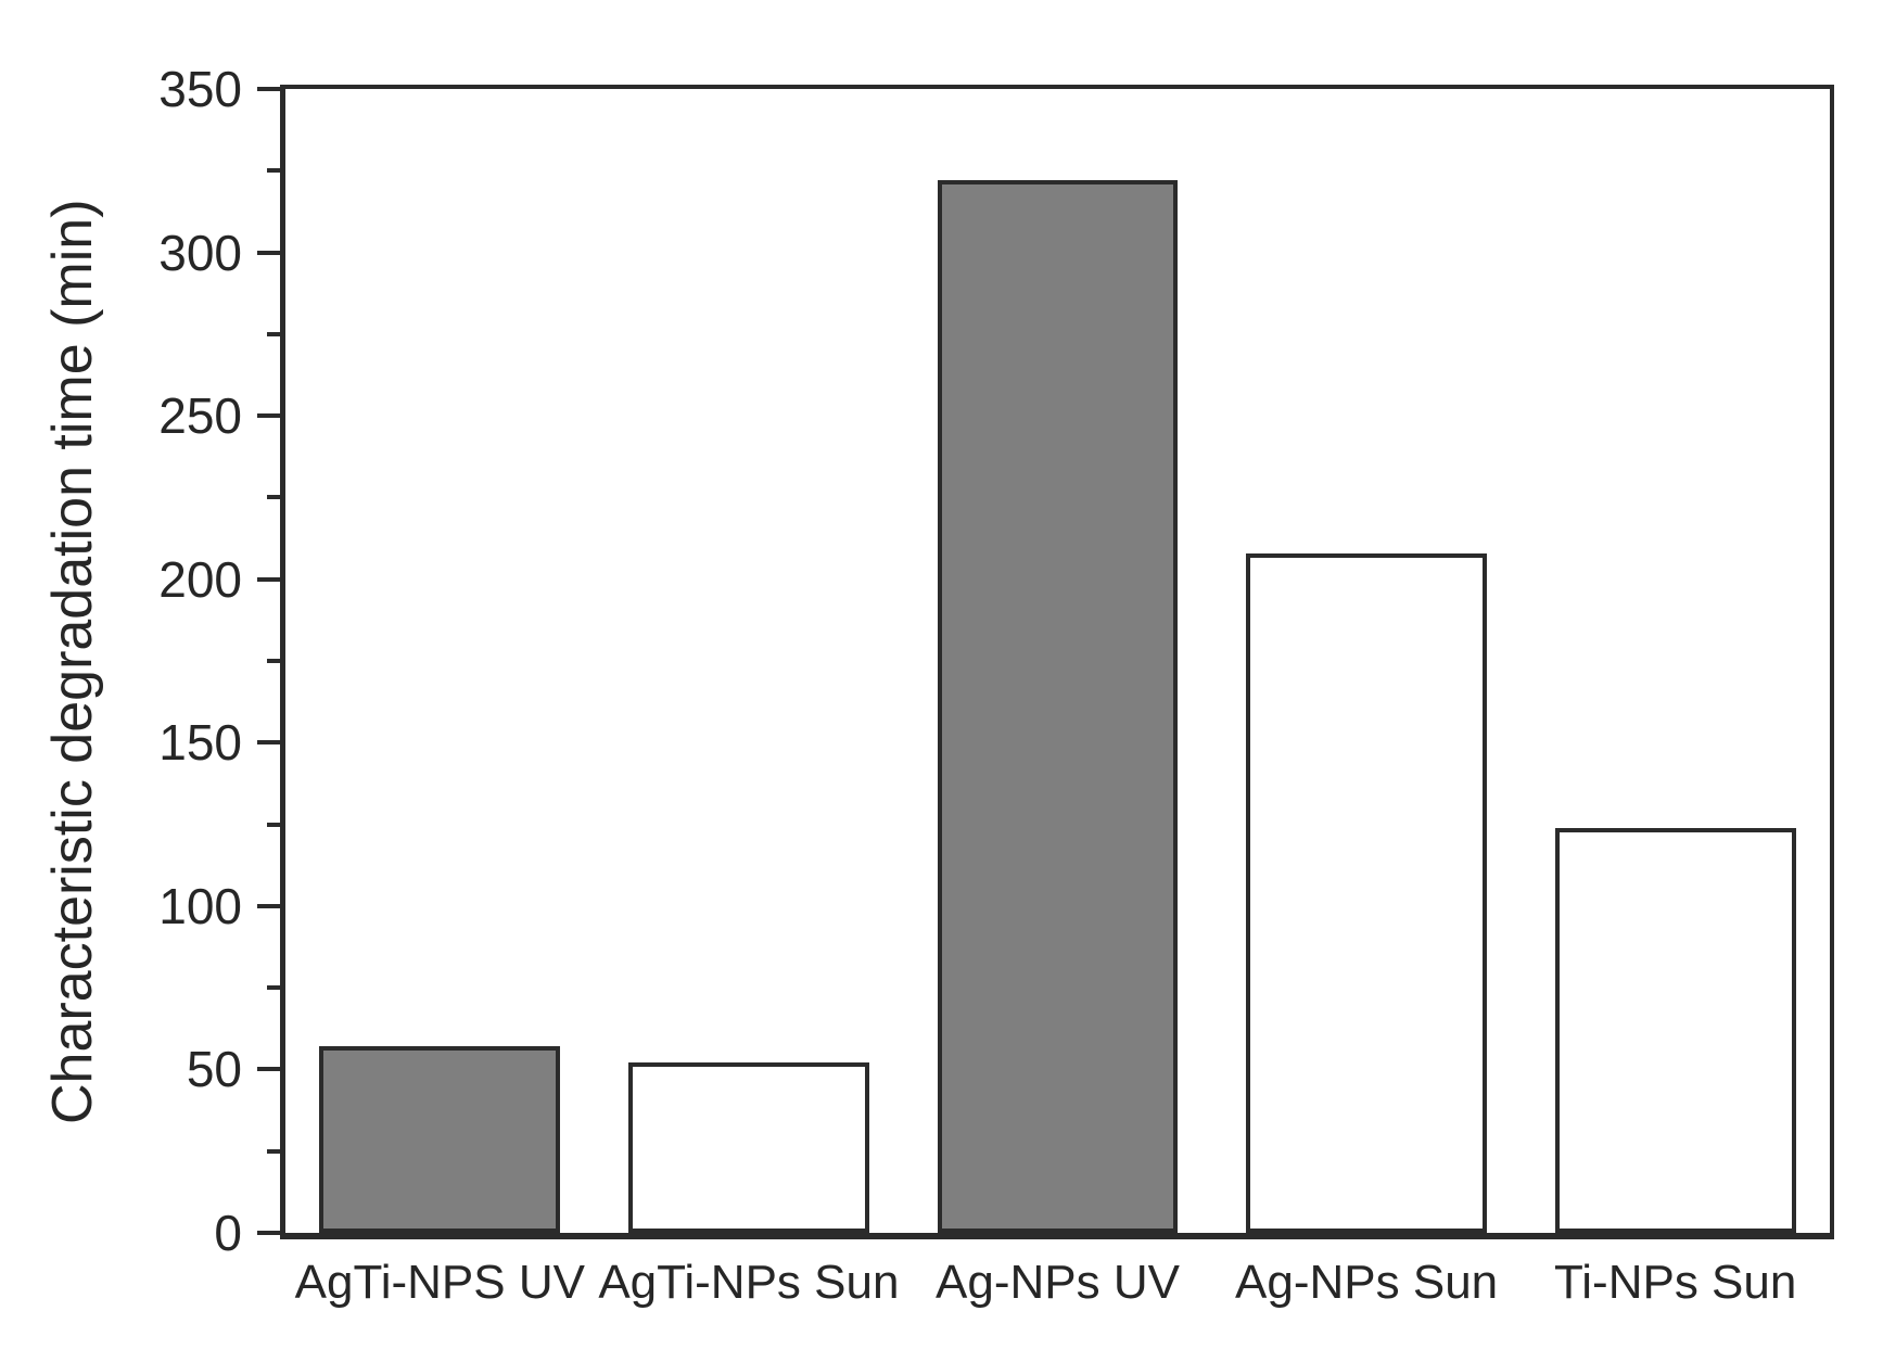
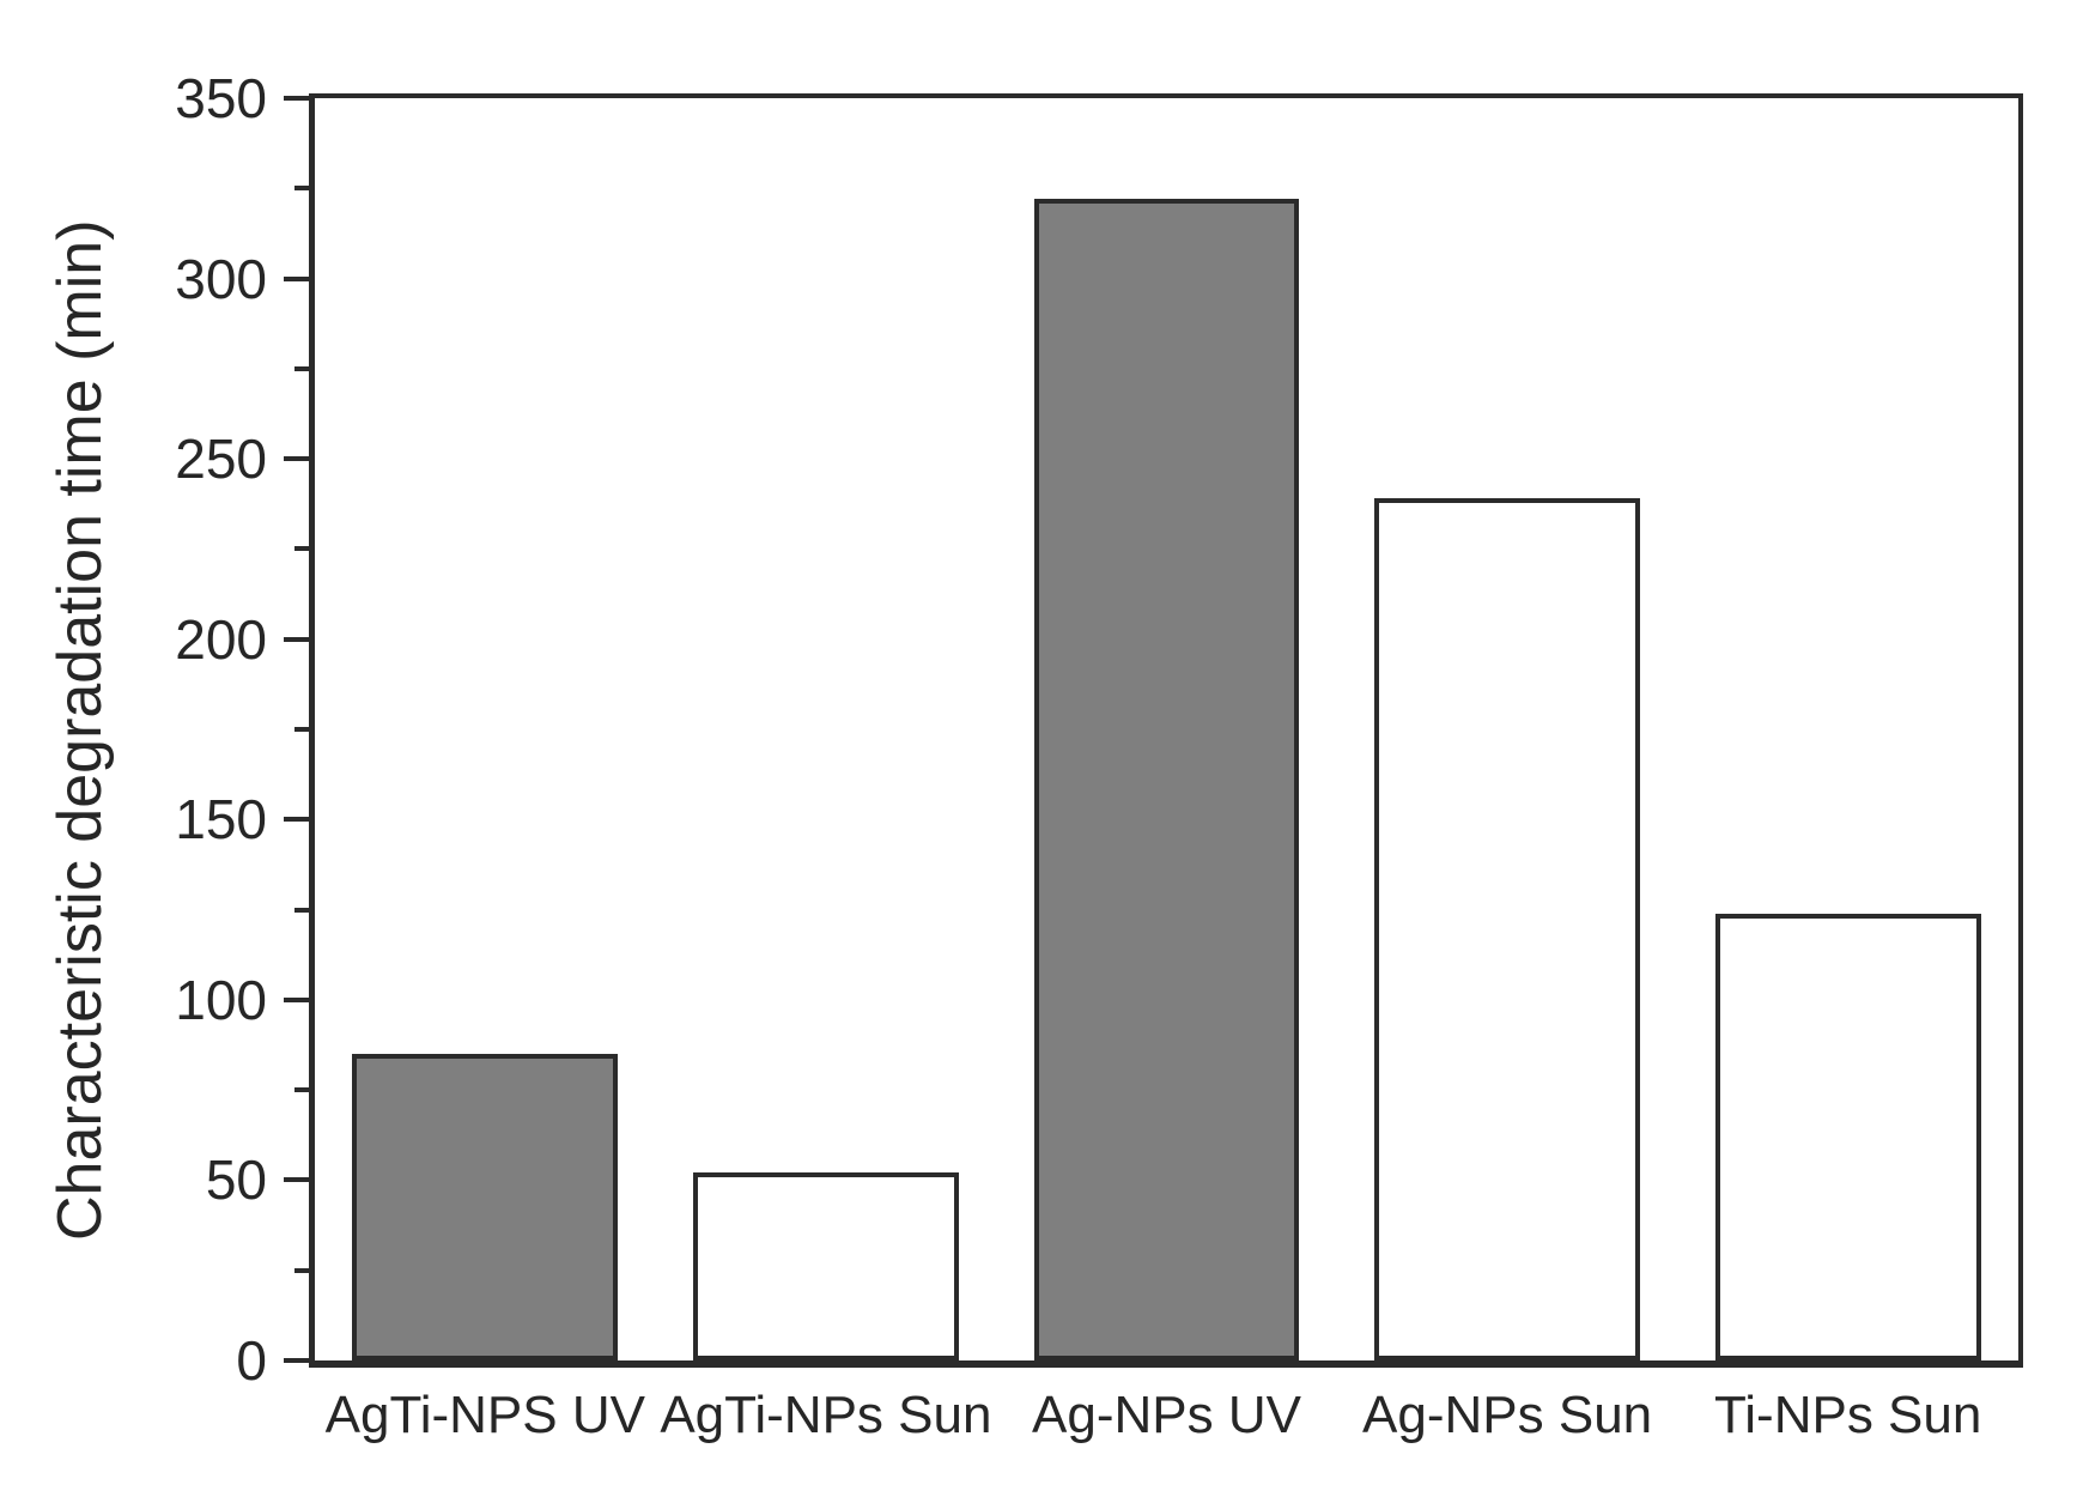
AgTi-NPS UV: 57 -> 85
Ag-NPs Sun: 208 -> 239
